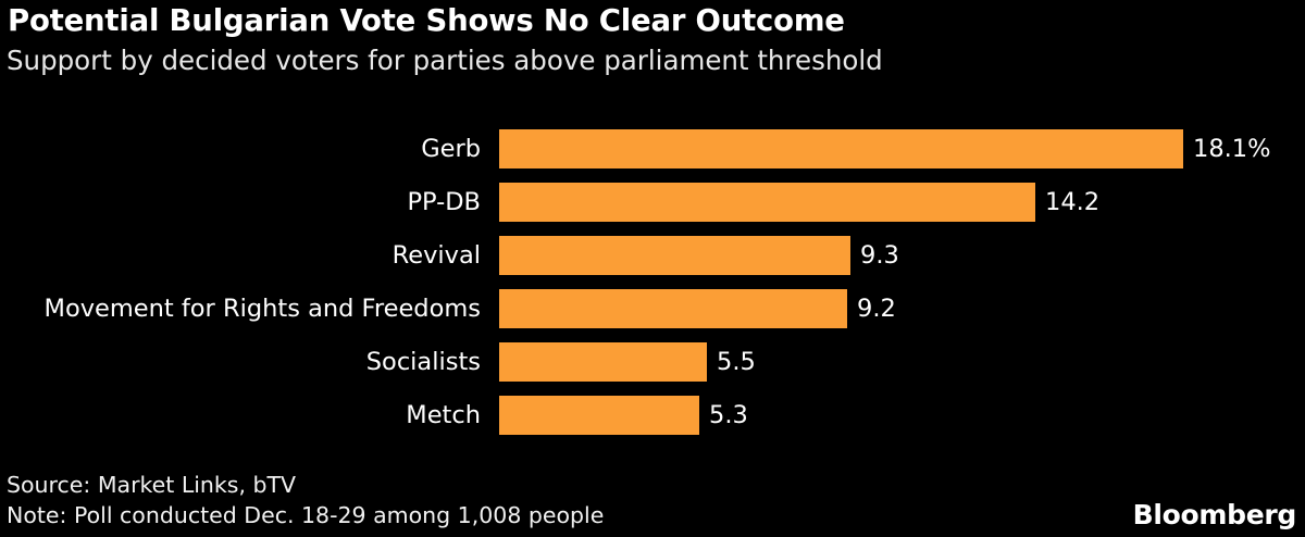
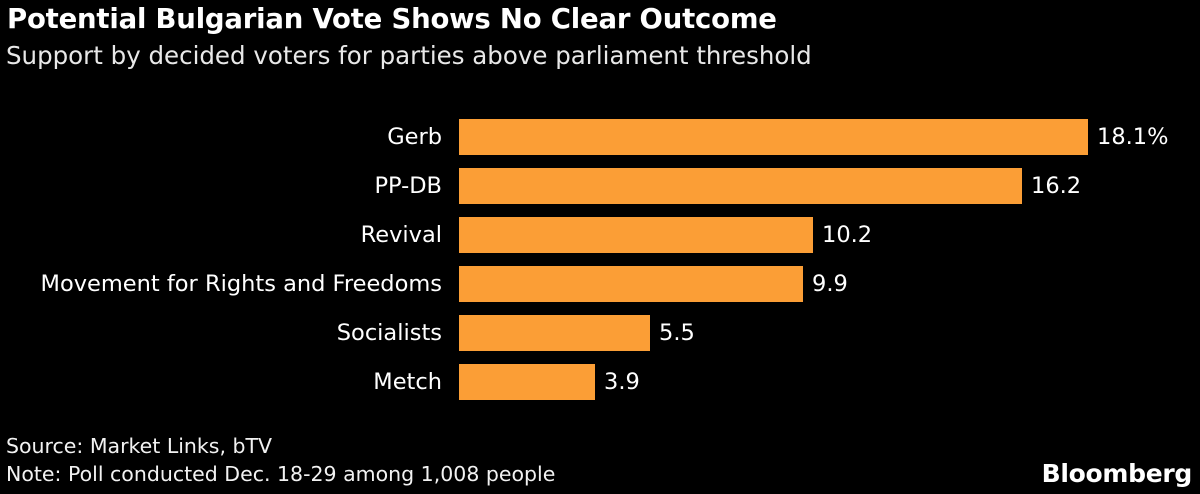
PP-DB: 14.2 -> 16.2
Revival: 9.3 -> 10.2
Movement for Rights and Freedoms: 9.2 -> 9.9
Metch: 5.3 -> 3.9
